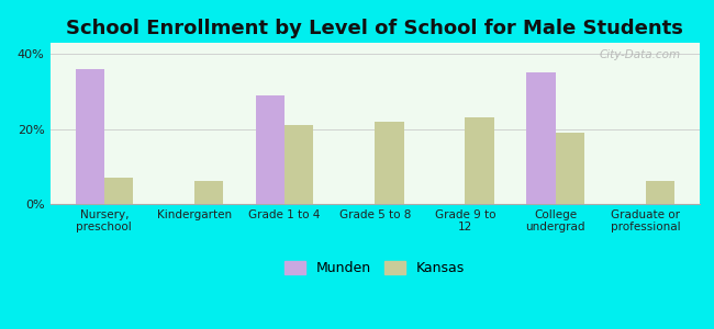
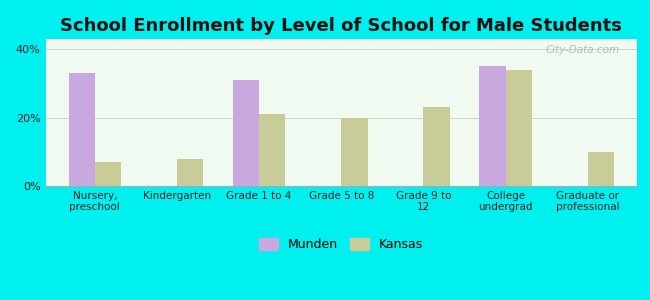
Munden/Nursery, preschool: 36% -> 33%
Kansas/Kindergarten: 6% -> 8%
Munden/Grade 1 to 4: 29% -> 31%
Kansas/Grade 5 to 8: 22% -> 20%
Kansas/College undergrad: 19% -> 34%
Kansas/Graduate or professional: 6% -> 10%
